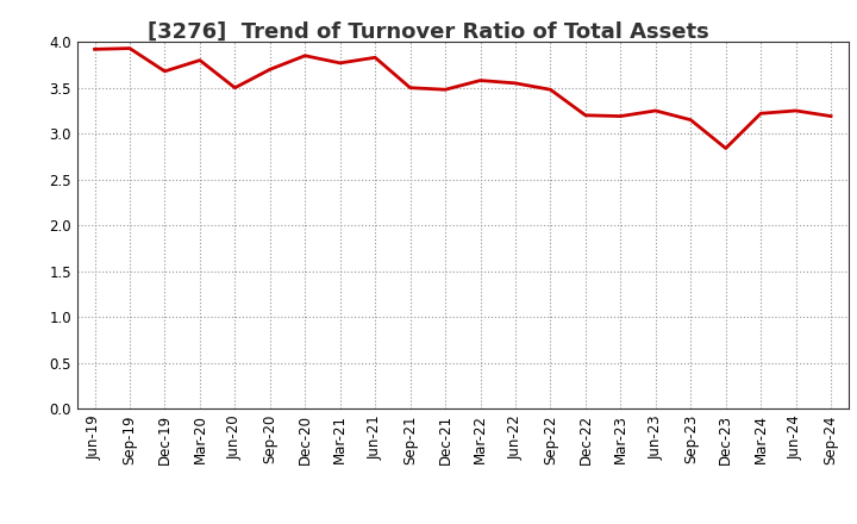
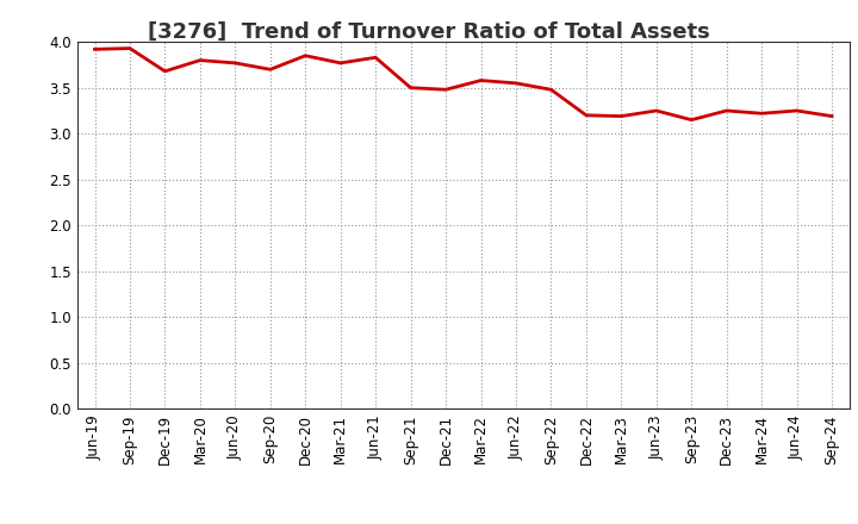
Jun-20: 3.50 -> 3.77
Dec-23: 2.84 -> 3.25
